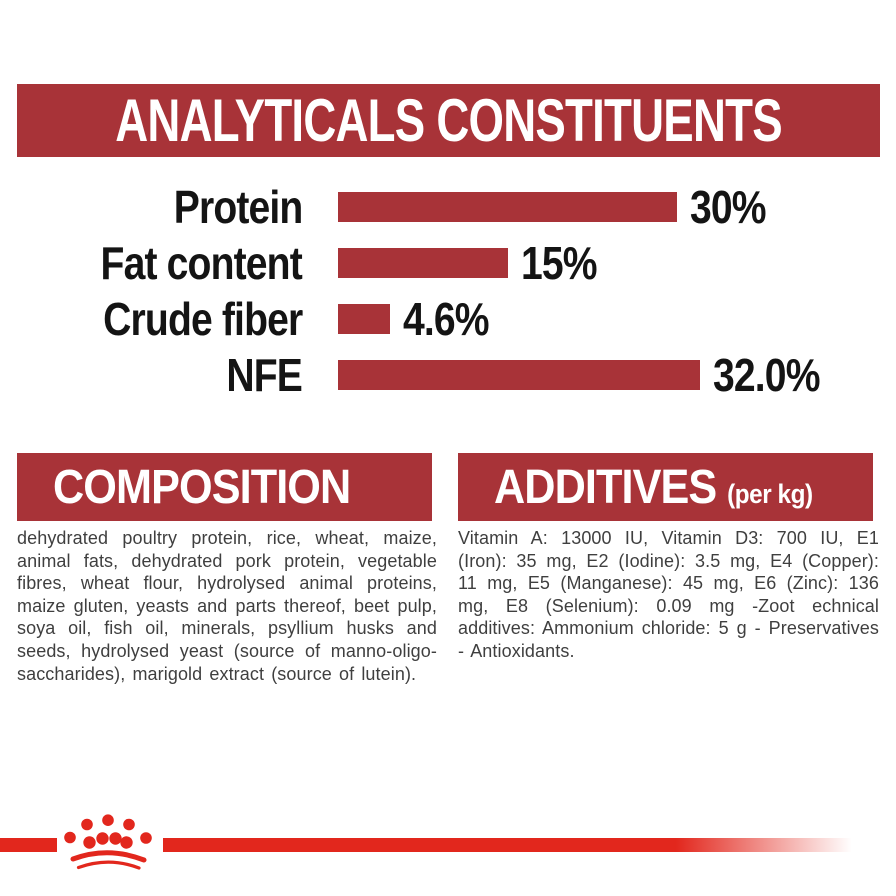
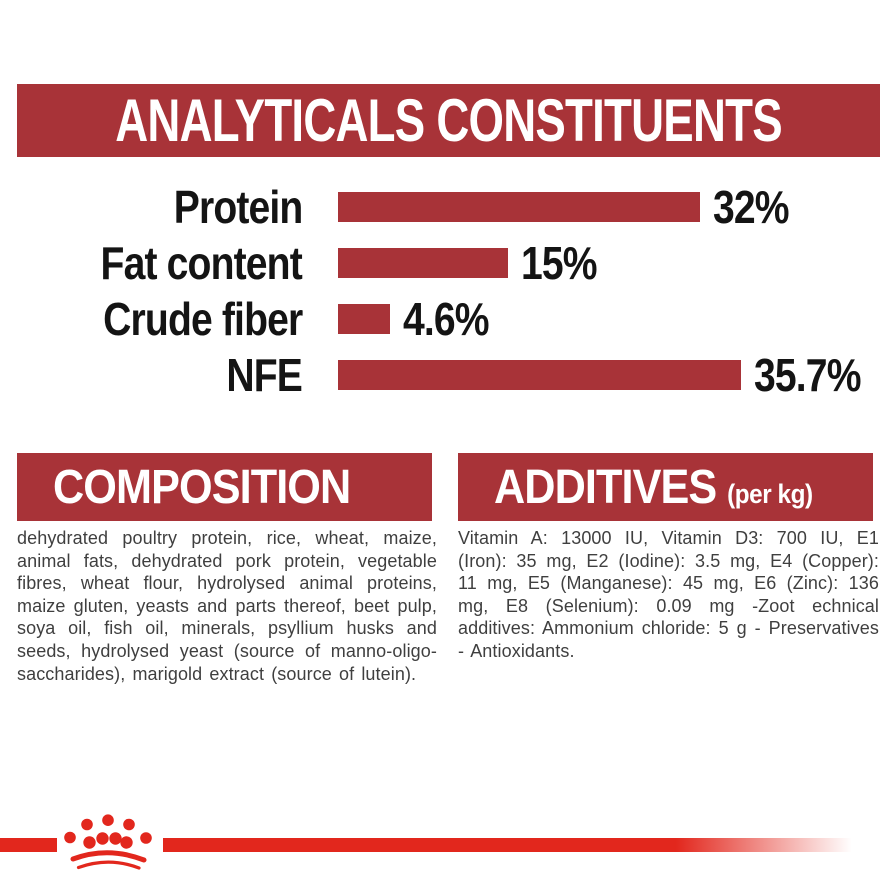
Protein: 30% -> 32%
NFE: 32.0% -> 35.7%
